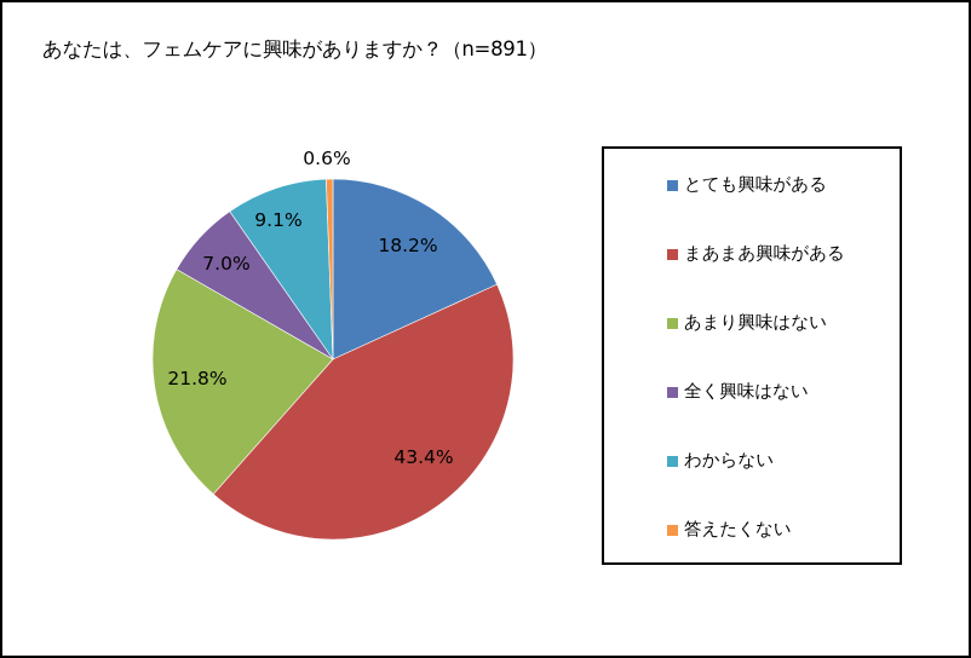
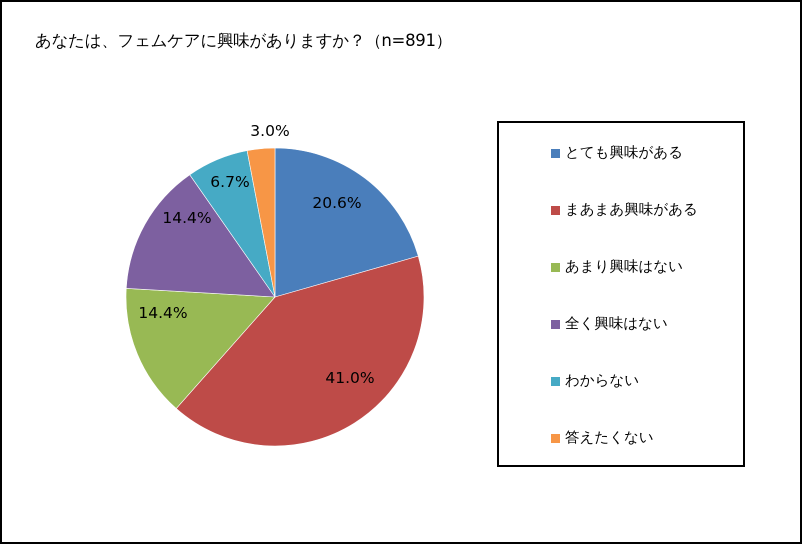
とても興味がある: 18.2% -> 20.6%
まあまあ興味がある: 43.4% -> 41.0%
あまり興味はない: 21.8% -> 14.4%
全く興味はない: 7.0% -> 14.4%
わからない: 9.1% -> 6.7%
答えたくない: 0.6% -> 3.0%
